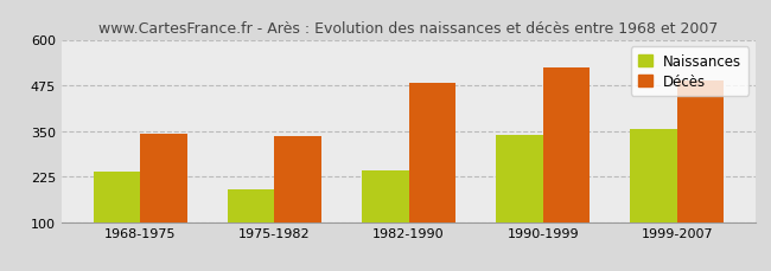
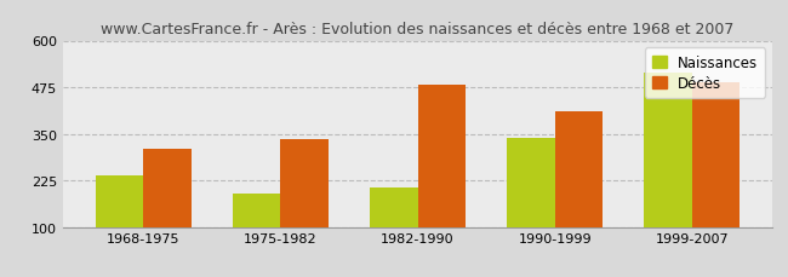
Décès/1968-1975: 343 -> 310
Naissances/1982-1990: 240 -> 205
Décès/1990-1999: 525 -> 410
Naissances/1999-2007: 355 -> 515
